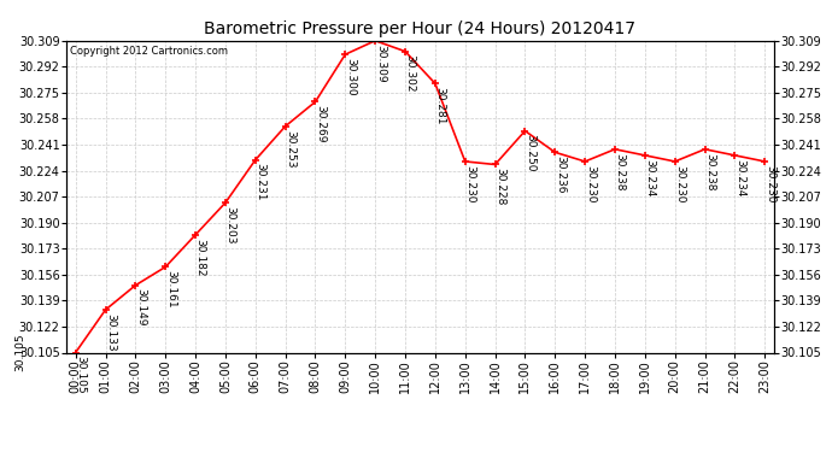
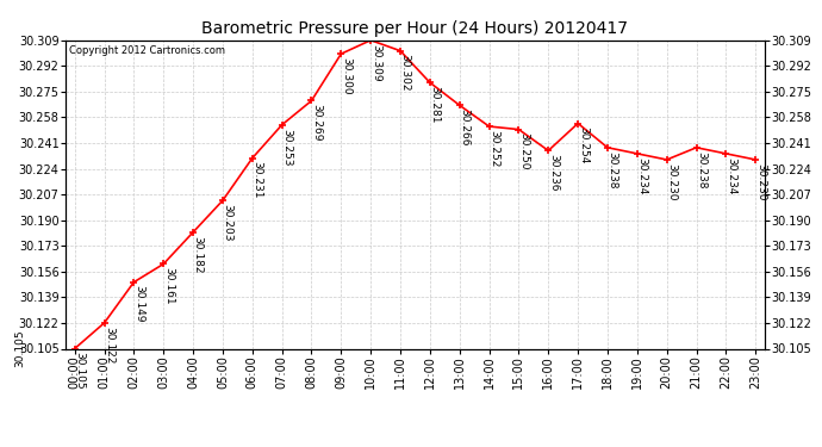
01:00: 30.133 -> 30.122
13:00: 30.230 -> 30.266
14:00: 30.228 -> 30.252
17:00: 30.230 -> 30.254
